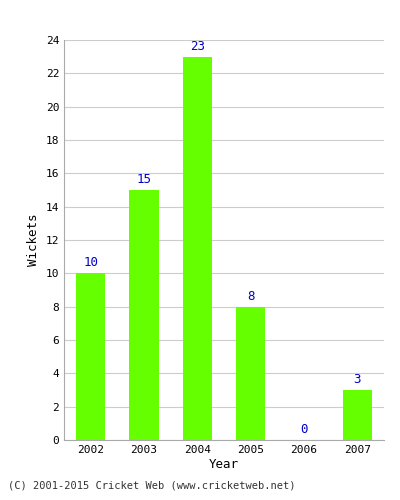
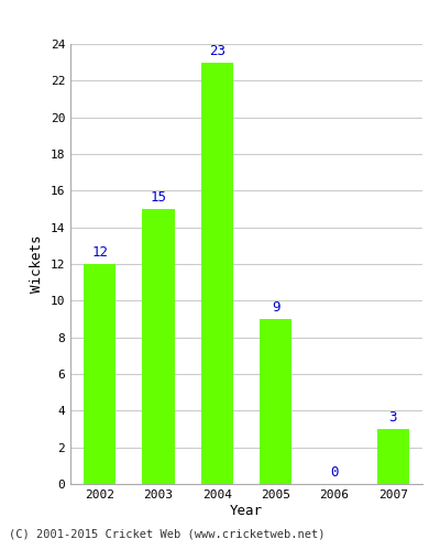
2002: 10 -> 12
2005: 8 -> 9
